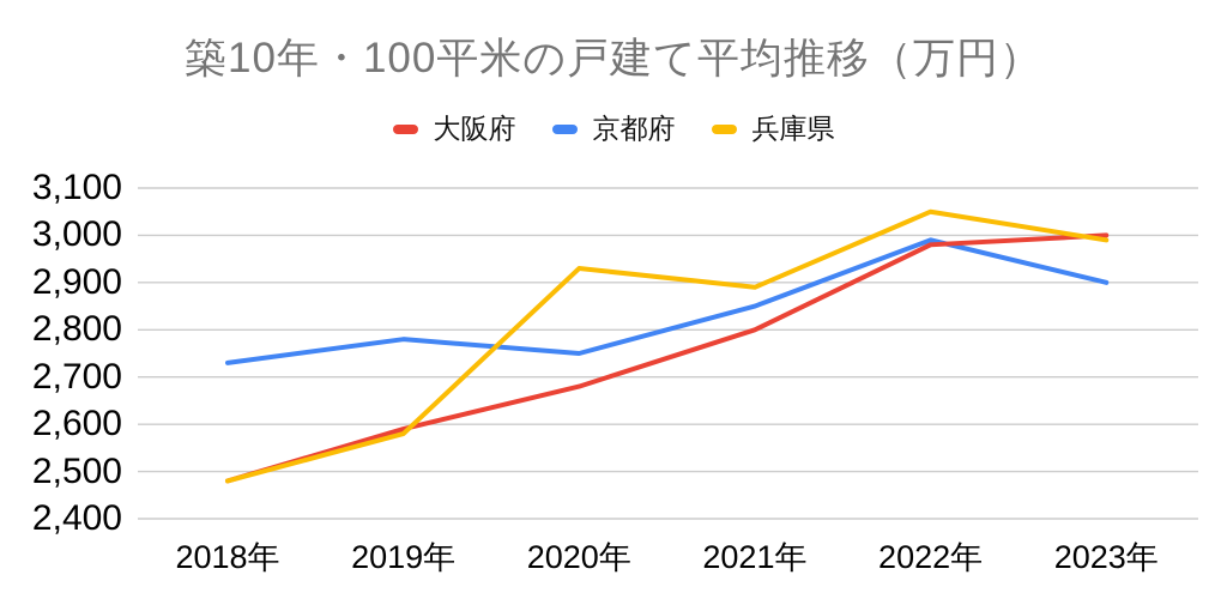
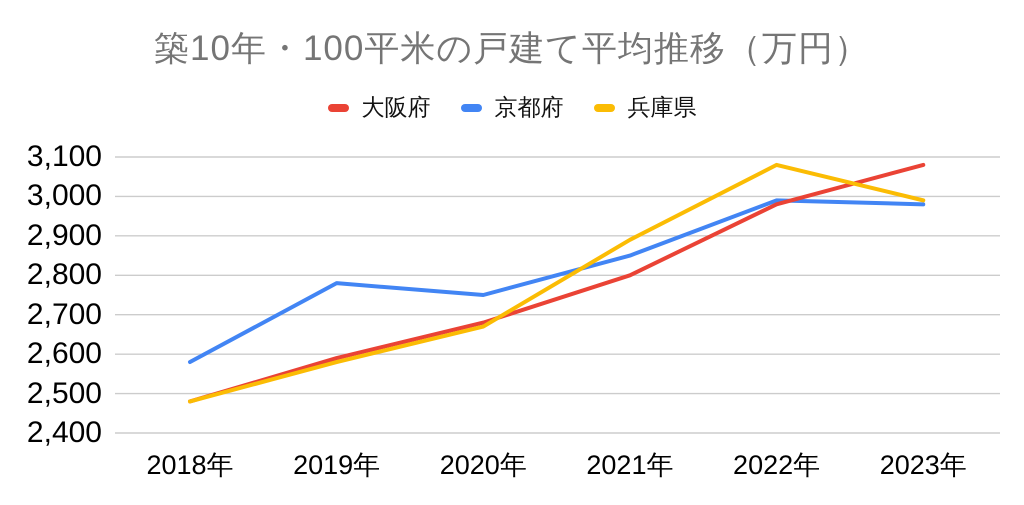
京都府/2018年: 2730 -> 2580
兵庫県/2020年: 2930 -> 2670
兵庫県/2022年: 3050 -> 3080
大阪府/2023年: 3000 -> 3080
京都府/2023年: 2900 -> 2980
